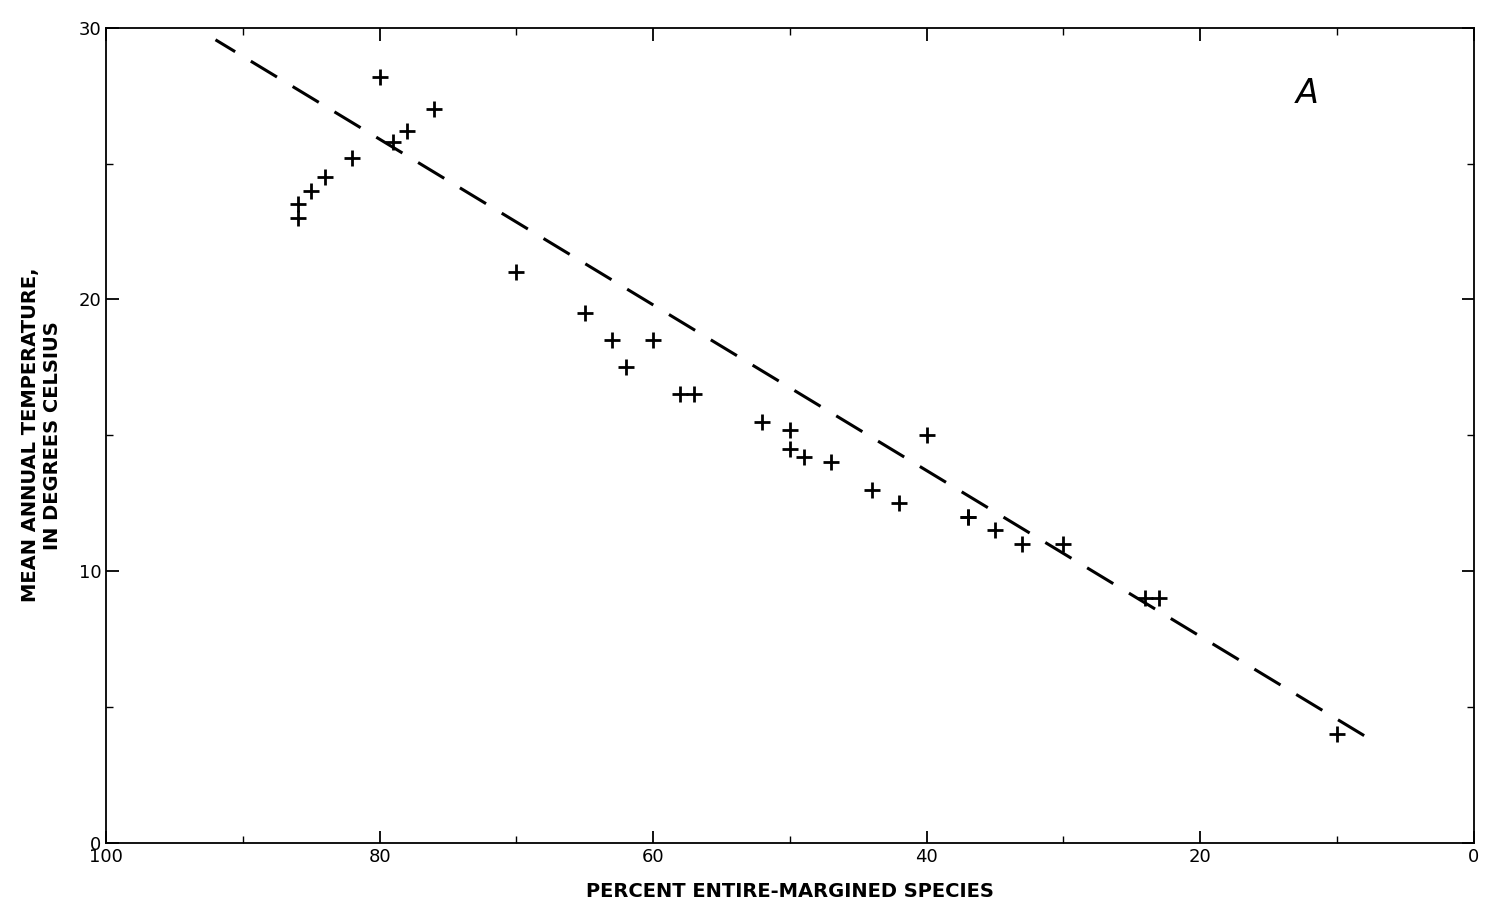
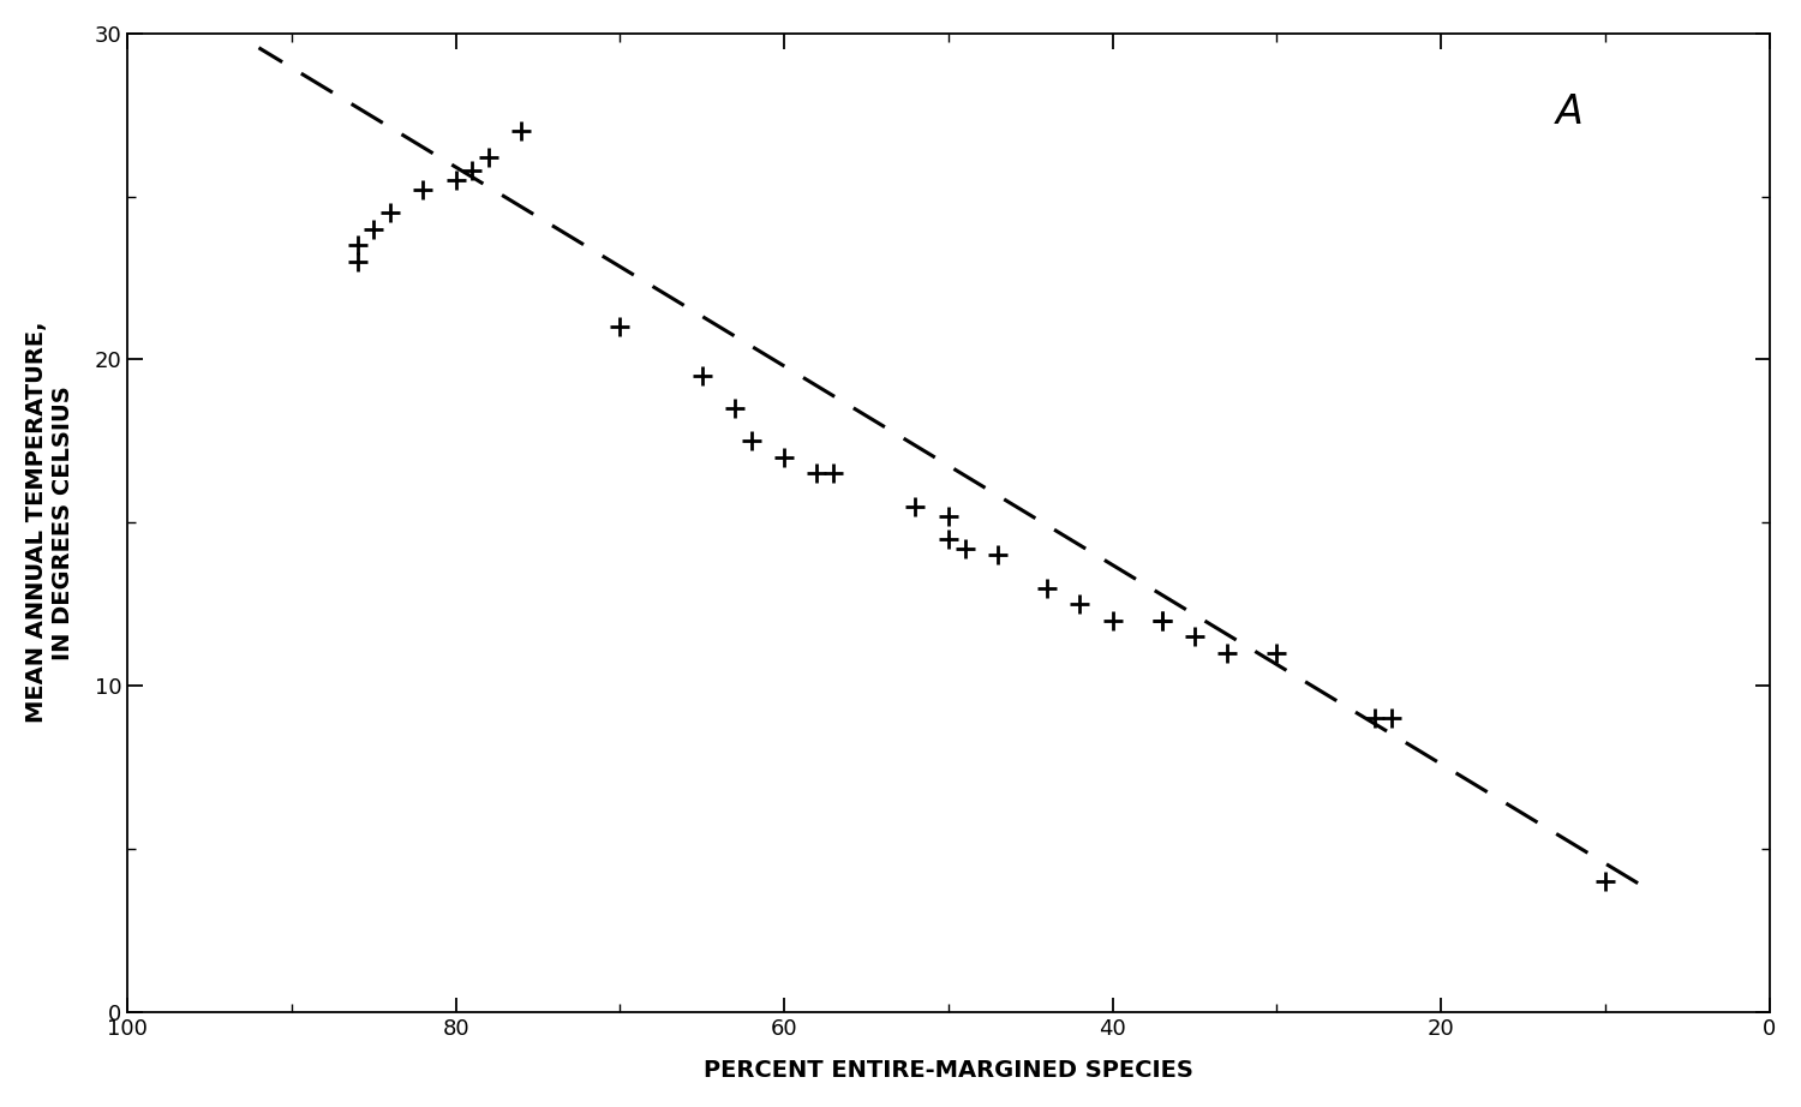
80: 28.2 -> 25.5
60: 18.5 -> 17.0
40: 15.0 -> 12.0
